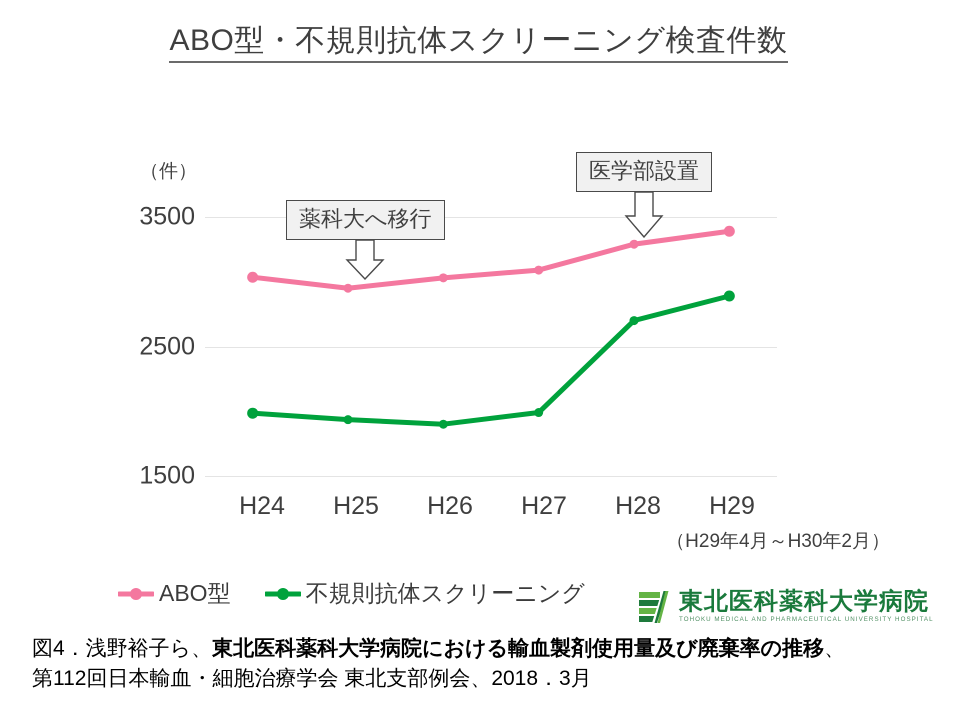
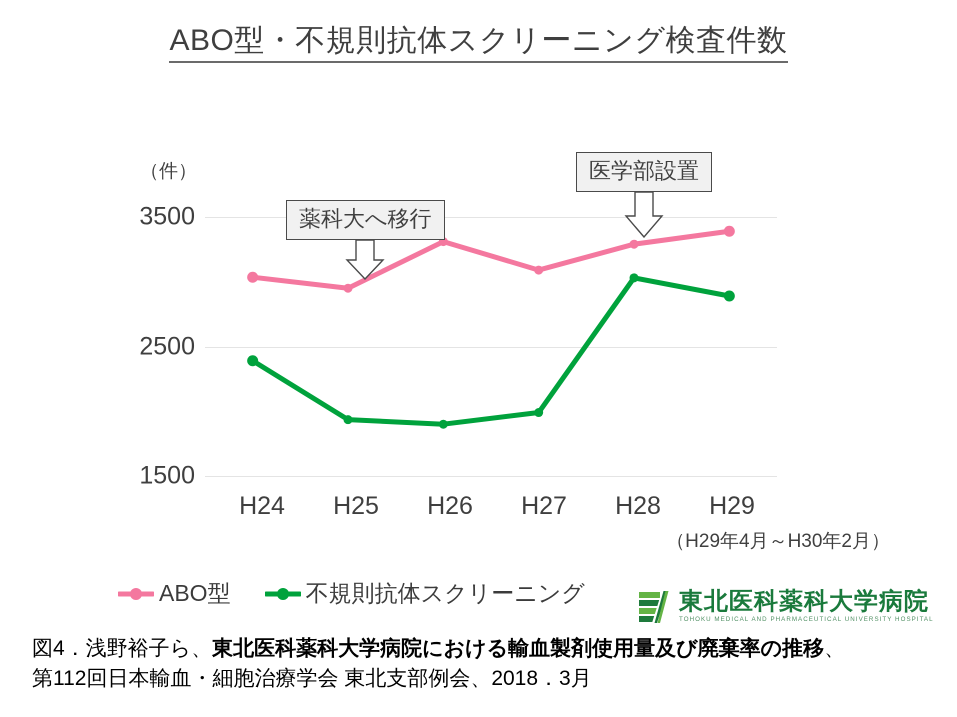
不規則抗体スクリーニング/H24: 1980 -> 2390
ABO型/H26: 3030 -> 3310
不規則抗体スクリーニング/H28: 2700 -> 3030
